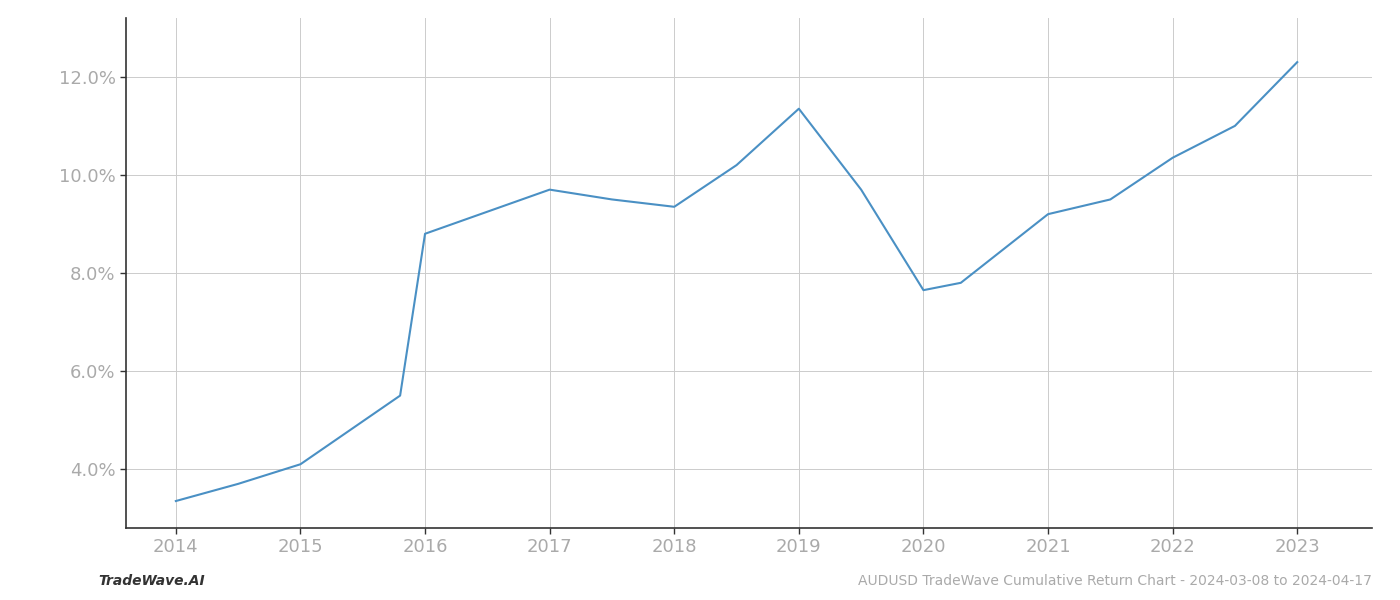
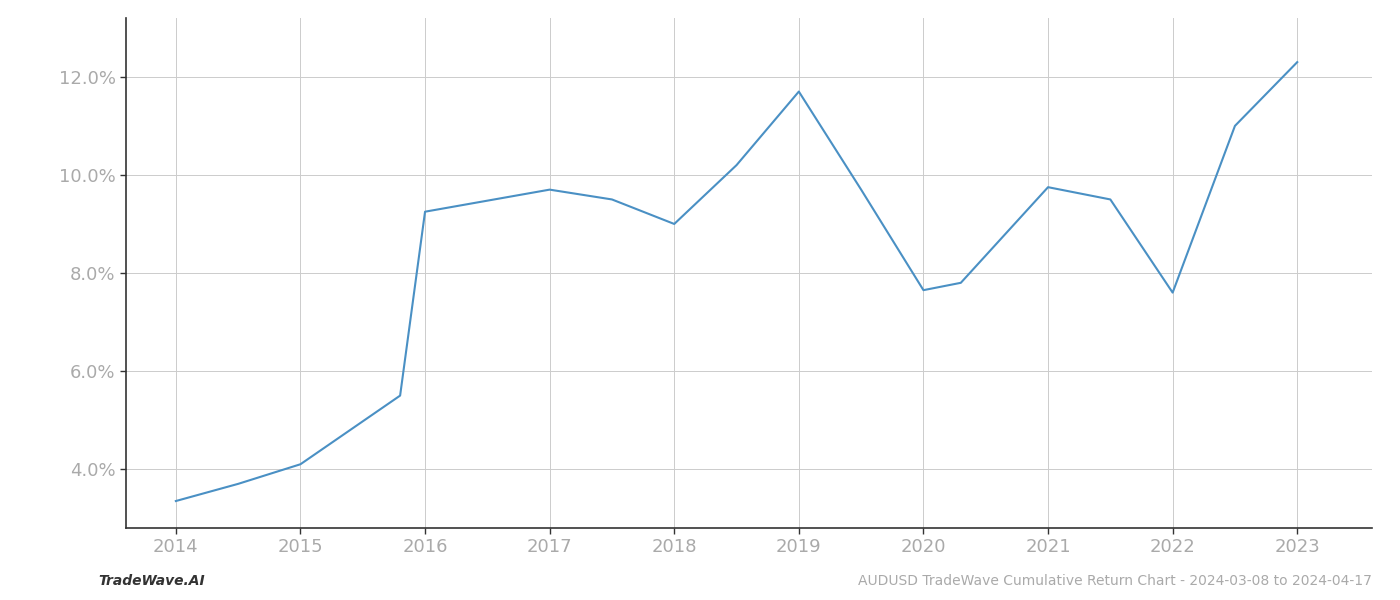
2016: 8.80% -> 9.25%
2018: 9.35% -> 9.00%
2019: 11.35% -> 11.70%
2021: 9.20% -> 9.75%
2022: 10.35% -> 7.60%
